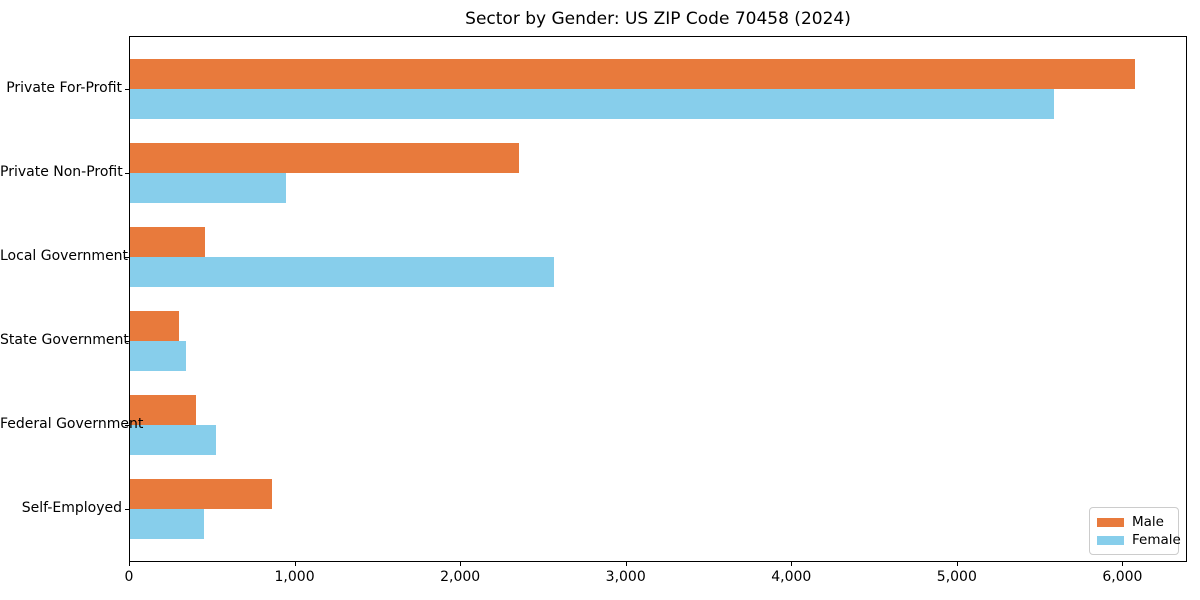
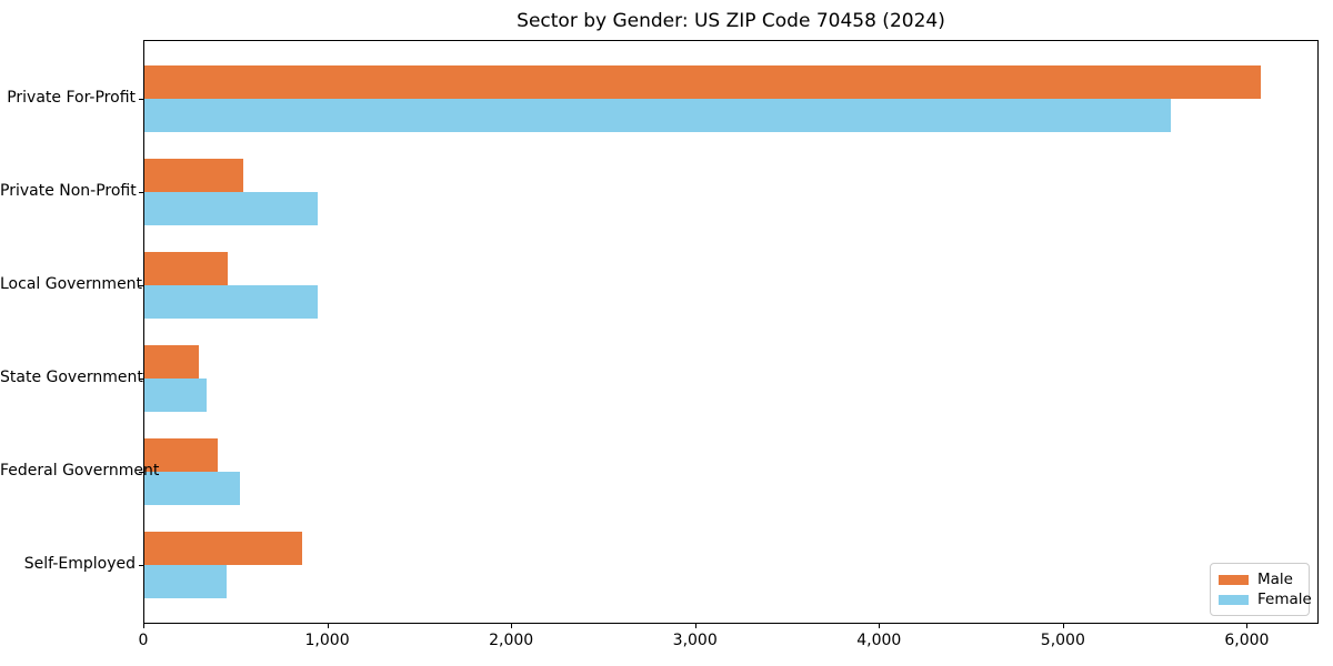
Male/Private Non-Profit: 2350 -> 540
Female/Local Government: 2560 -> 940
